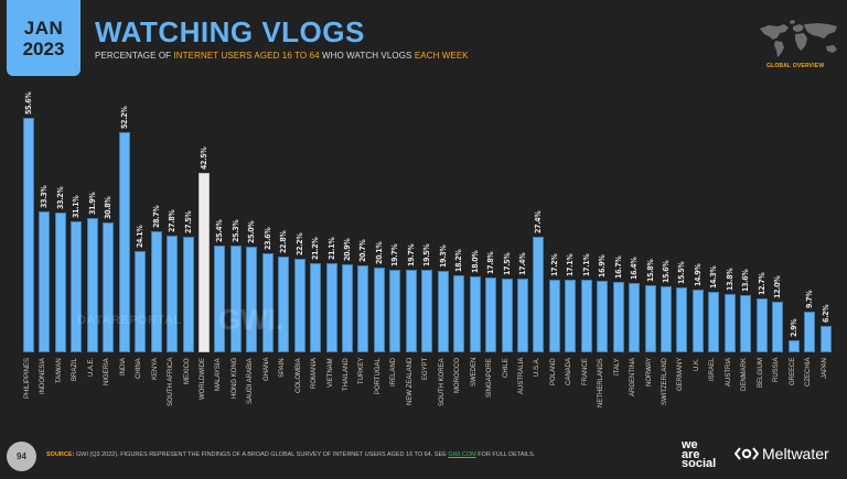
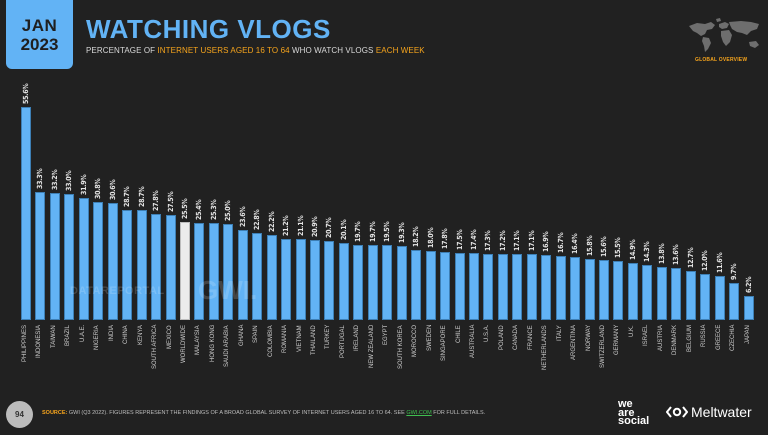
BRAZIL: 31.1% -> 33.0%
INDIA: 52.2% -> 30.6%
CHINA: 24.1% -> 28.7%
WORLDWIDE: 42.5% -> 25.5%
U.S.A.: 27.4% -> 17.3%
GREECE: 2.9% -> 11.6%
